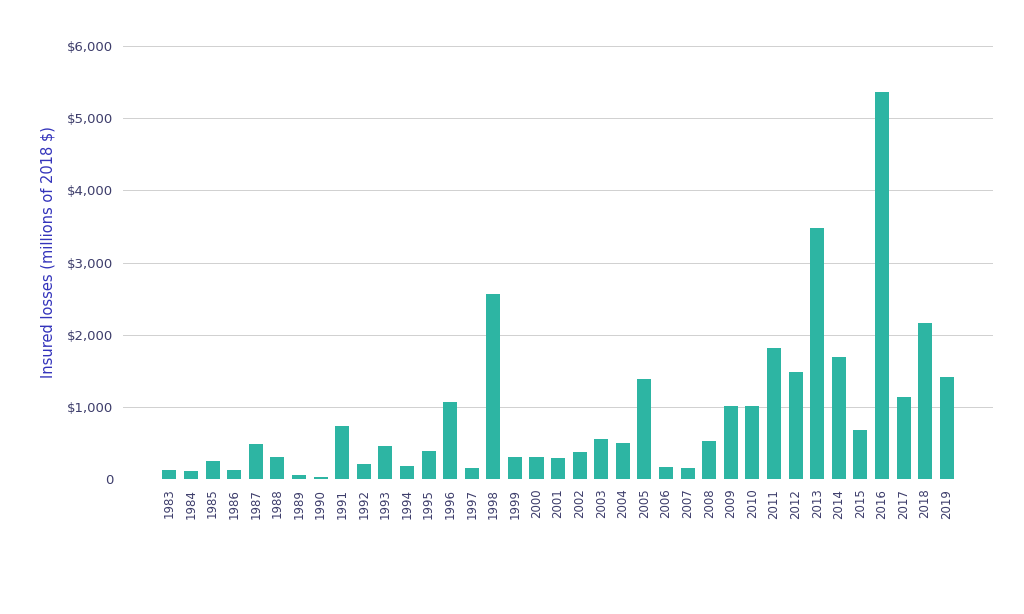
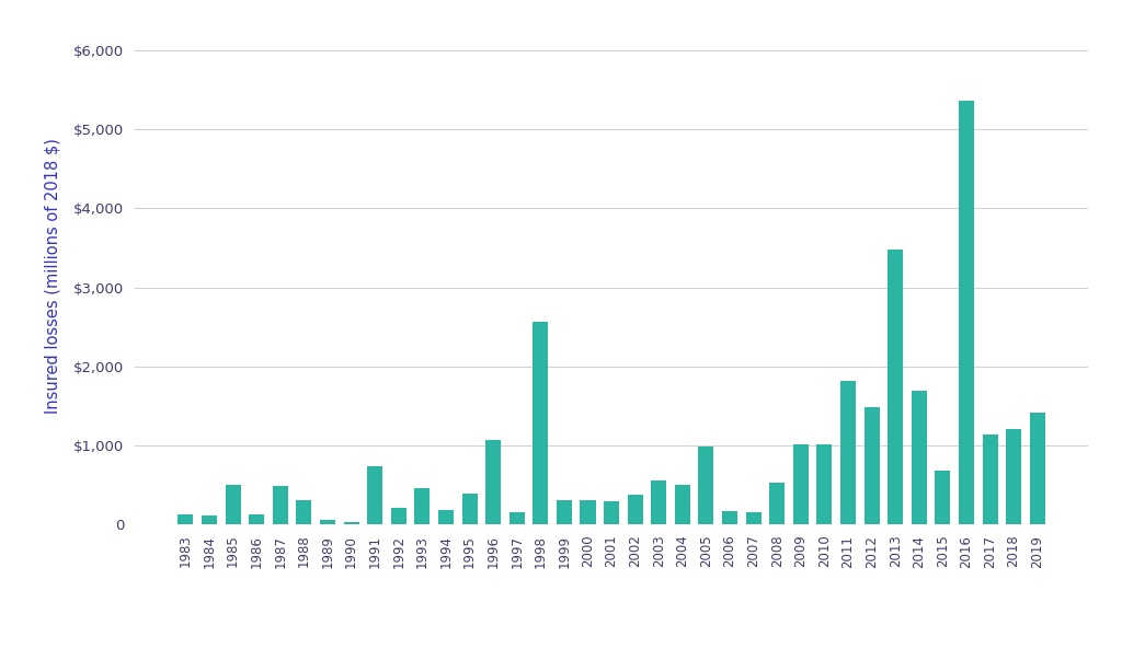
1985: $250 -> $500
2005: $1,380 -> $980
2018: $2,160 -> $1,200
